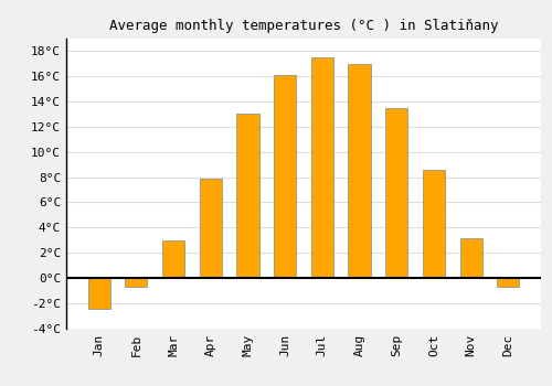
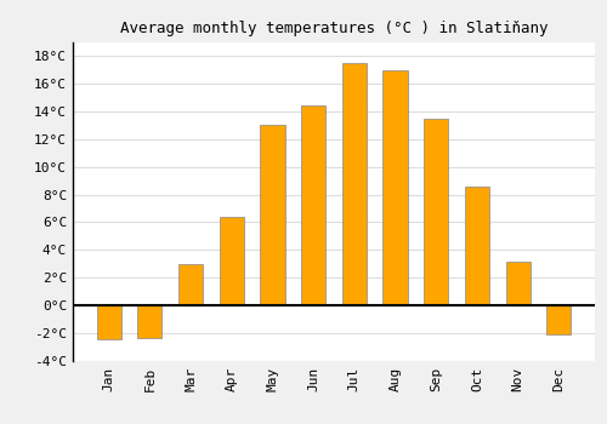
Feb: -0.7°C -> -2.4°C
Apr: 7.9°C -> 6.4°C
Jun: 16.1°C -> 14.4°C
Dec: -0.7°C -> -2.1°C
